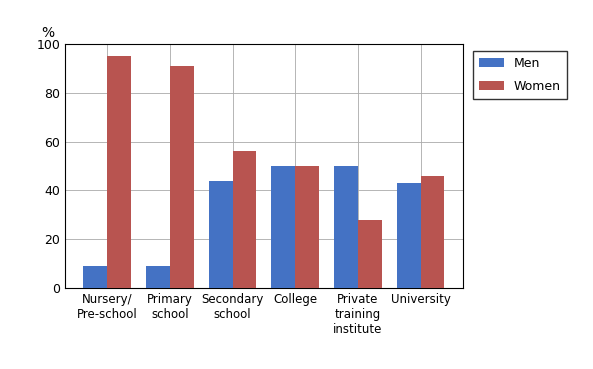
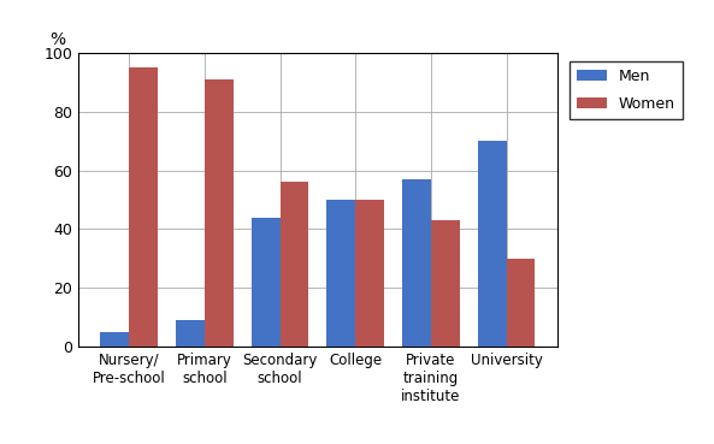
Men/Nursery/ Pre-school: 9 -> 5
Men/Private training institute: 50 -> 57
Women/Private training institute: 28 -> 43
Men/University: 43 -> 70
Women/University: 46 -> 30
